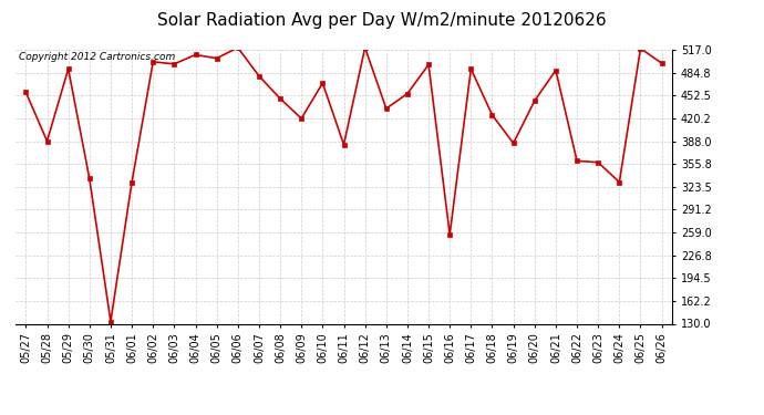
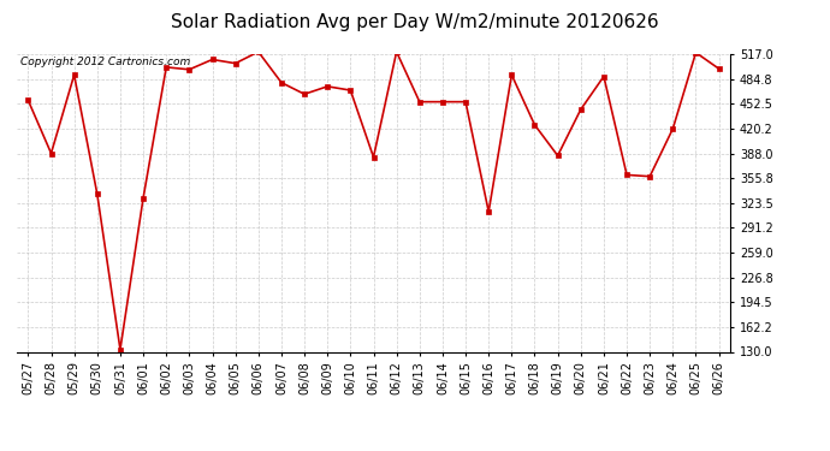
06/08: 448 -> 465
06/09: 420 -> 475
06/13: 434 -> 455
06/15: 496 -> 455
06/16: 256 -> 312
06/24: 330 -> 420
